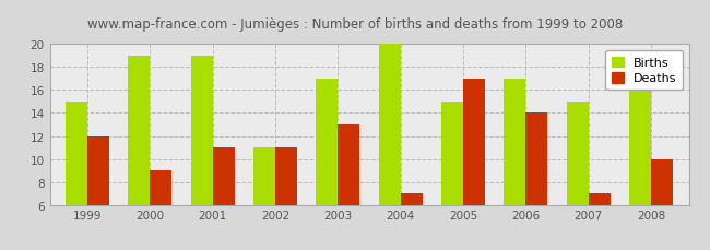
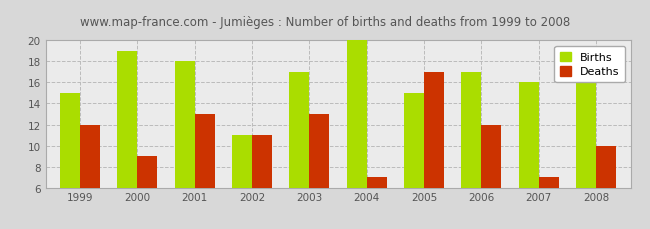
Births/2001: 19 -> 18
Deaths/2001: 11 -> 13
Deaths/2006: 14 -> 12
Births/2007: 15 -> 16
